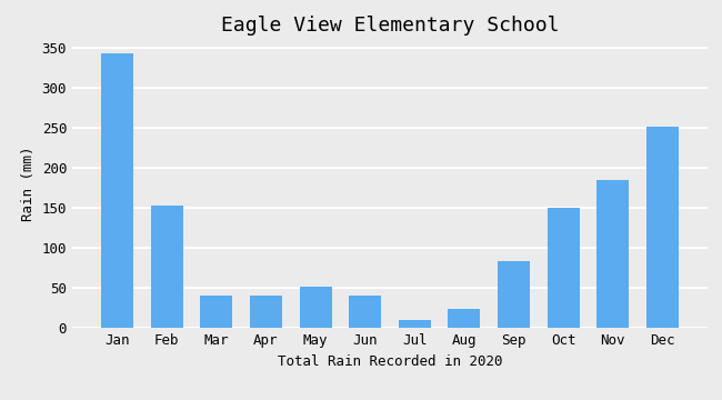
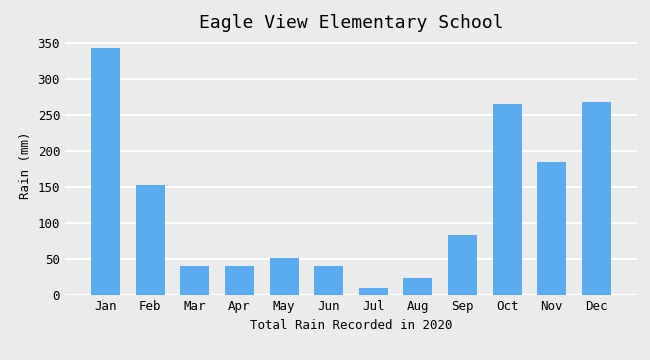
Oct: 150 -> 266
Dec: 252 -> 268
